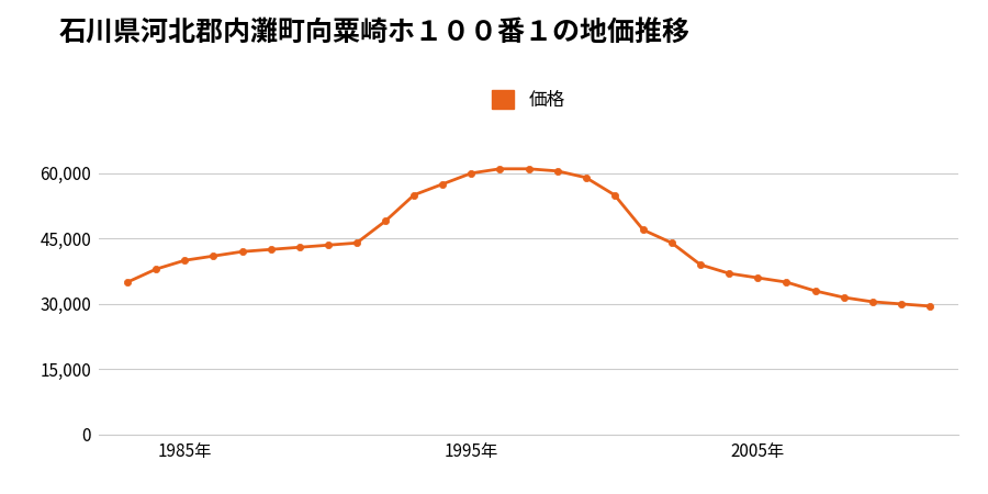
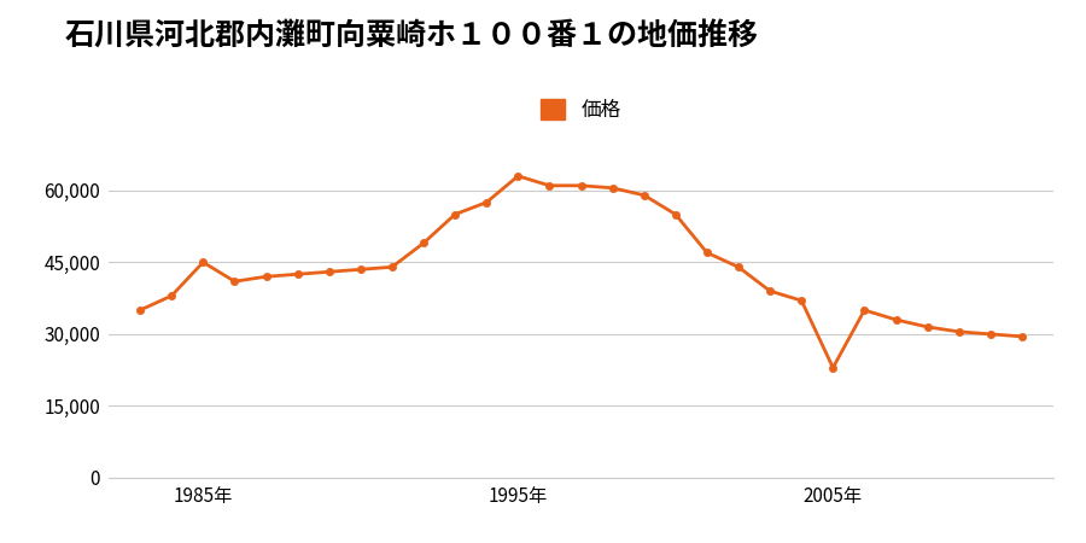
1985年: 40,000 -> 45,000
1995年: 60,000 -> 63,000
2005年: 36,000 -> 23,000
